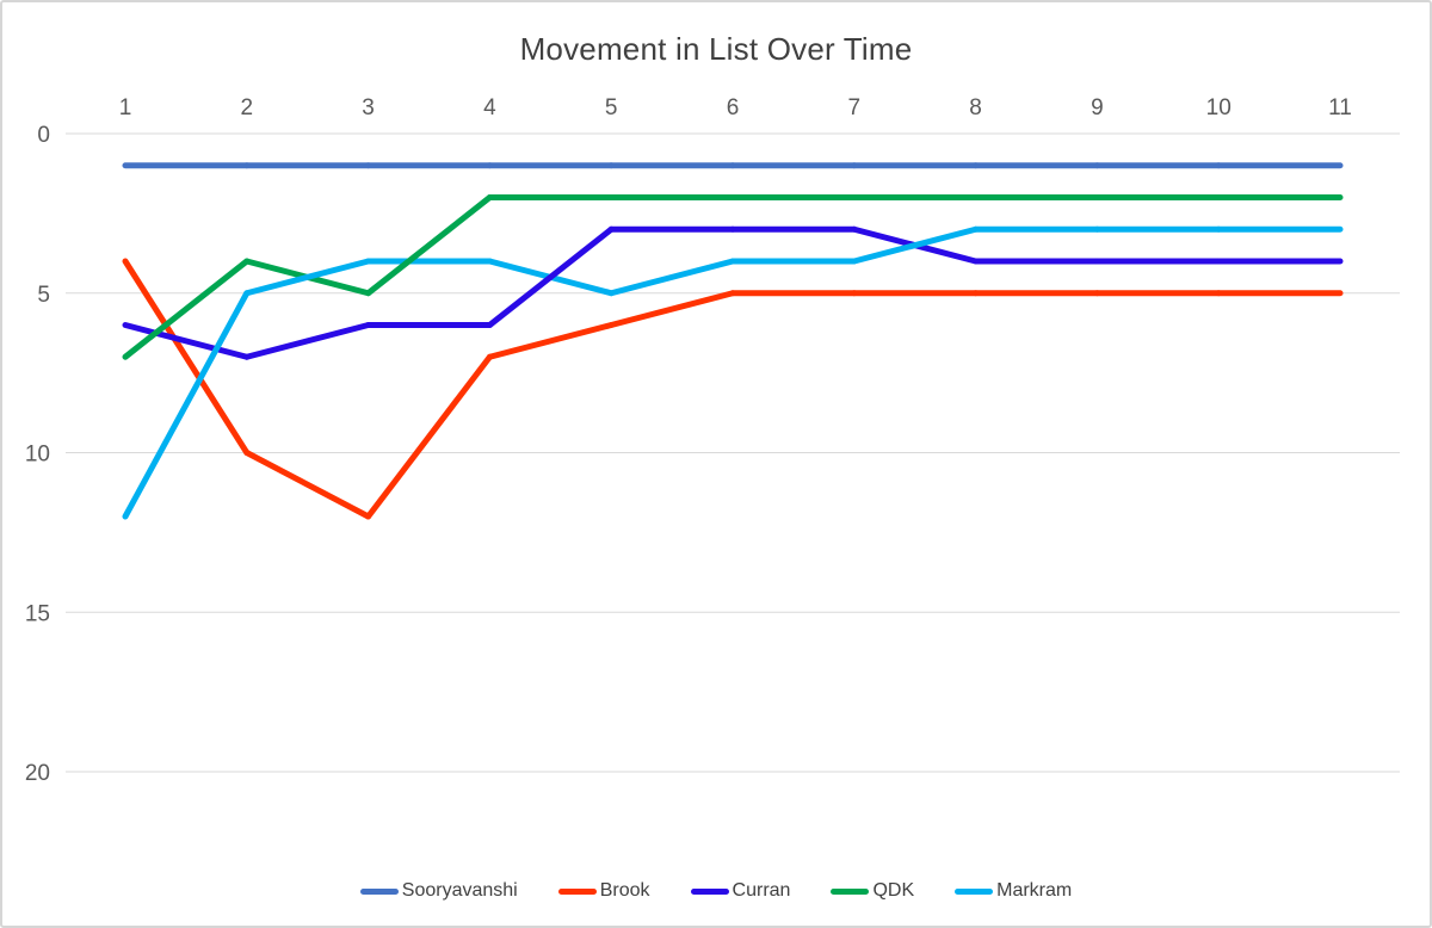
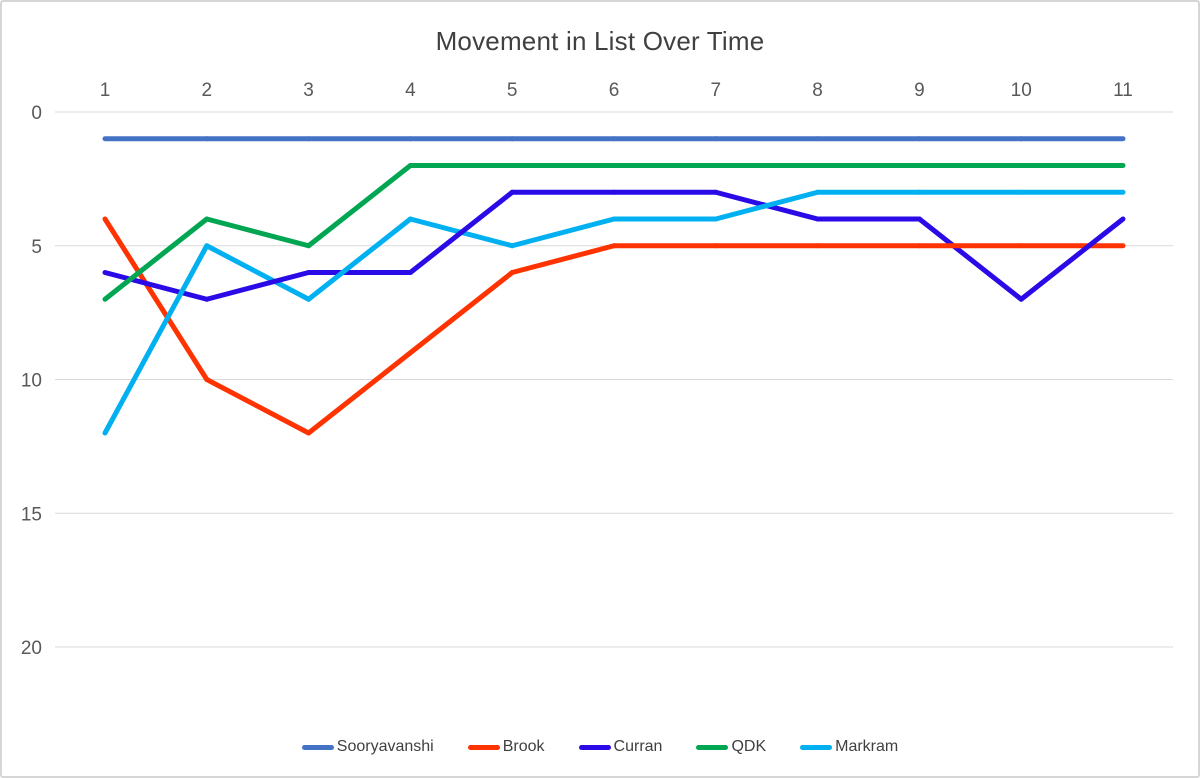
Markram/3: 4 -> 7
Brook/4: 7 -> 9
Curran/10: 4 -> 7
